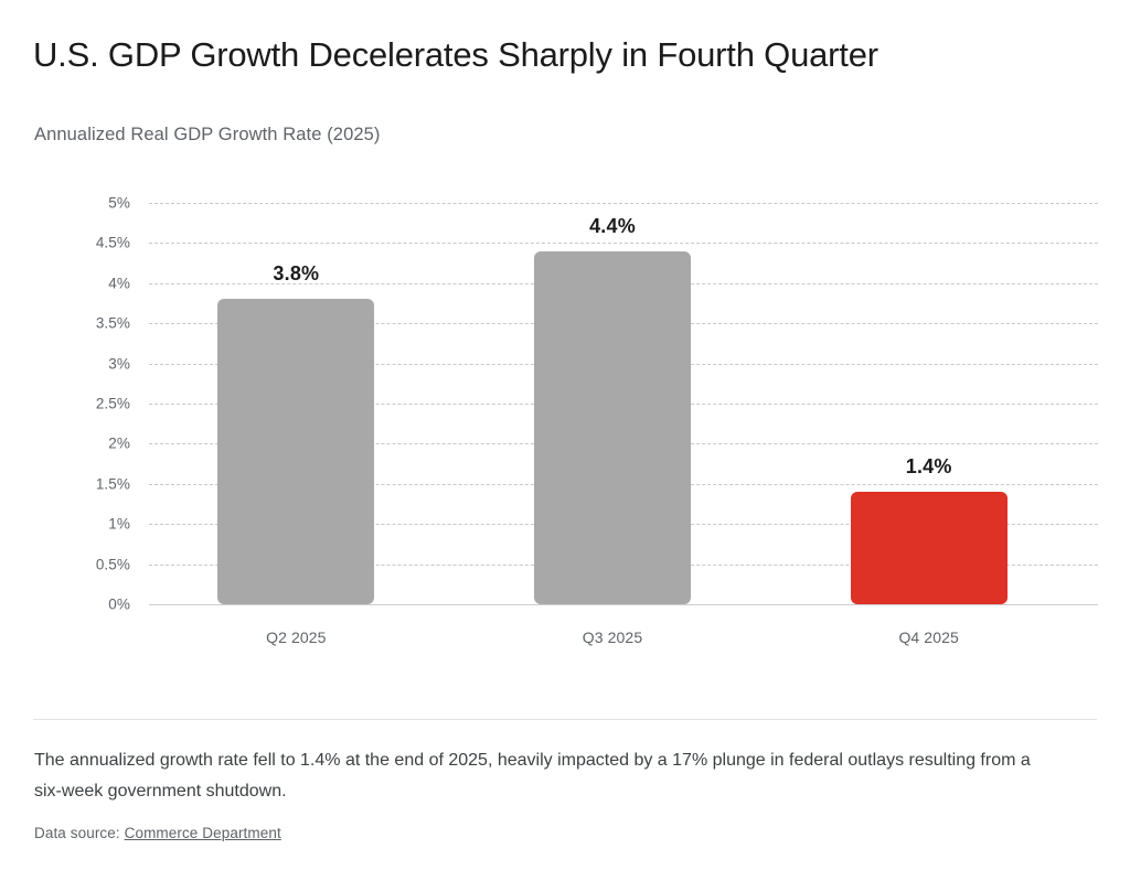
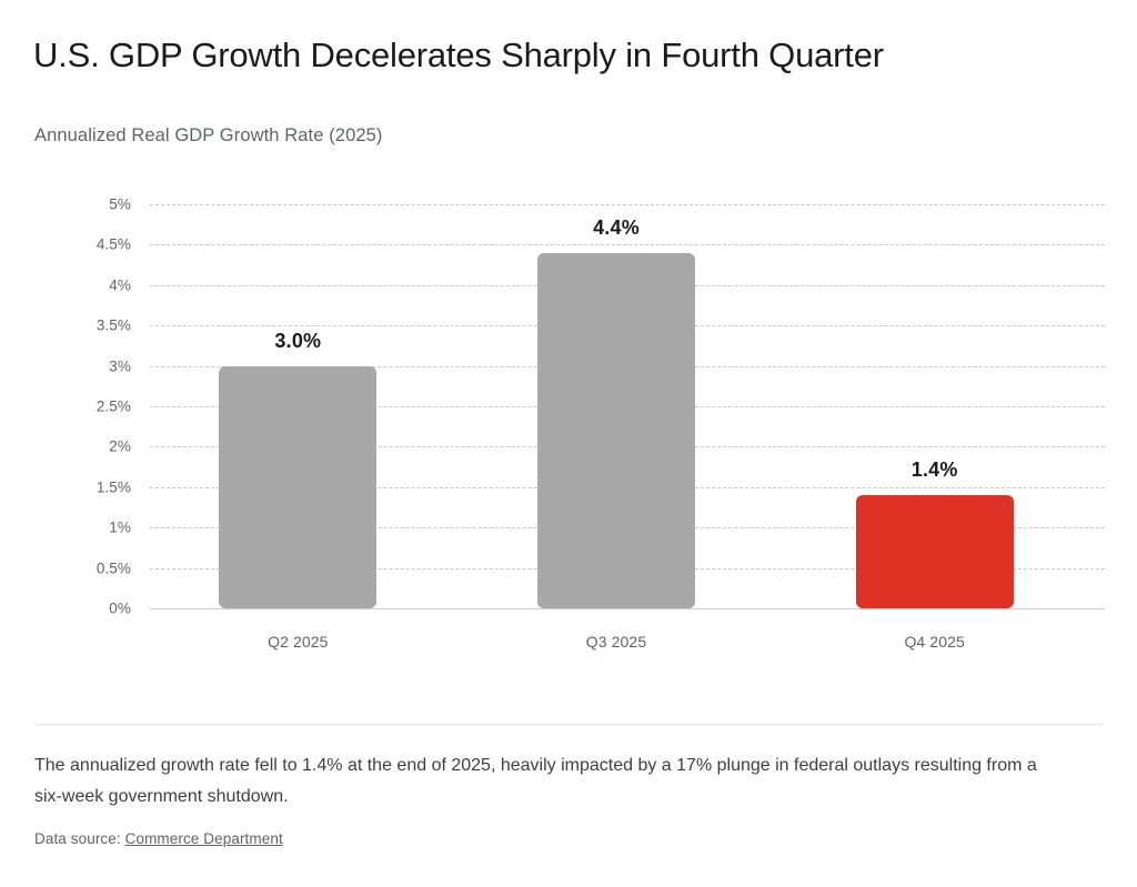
Q2 2025: 3.8% -> 3.0%
